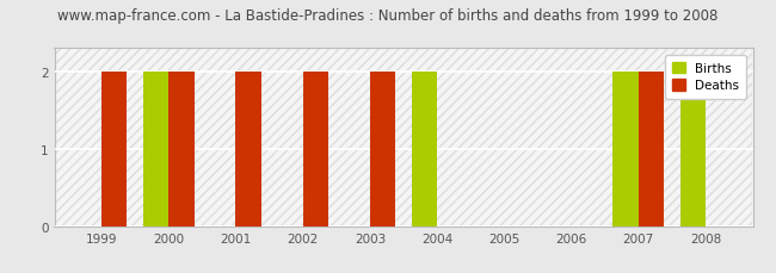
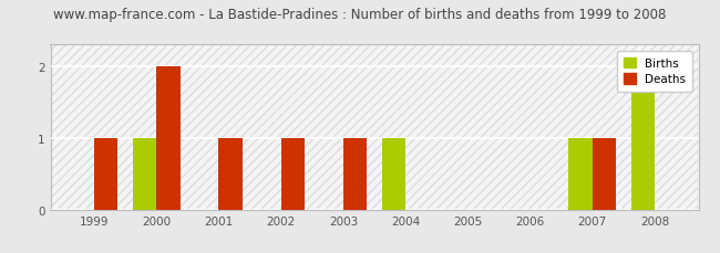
Deaths/1999: 2 -> 1
Births/2000: 2 -> 1
Deaths/2001: 2 -> 1
Deaths/2002: 2 -> 1
Deaths/2003: 2 -> 1
Births/2004: 2 -> 1
Births/2007: 2 -> 1
Deaths/2007: 2 -> 1
